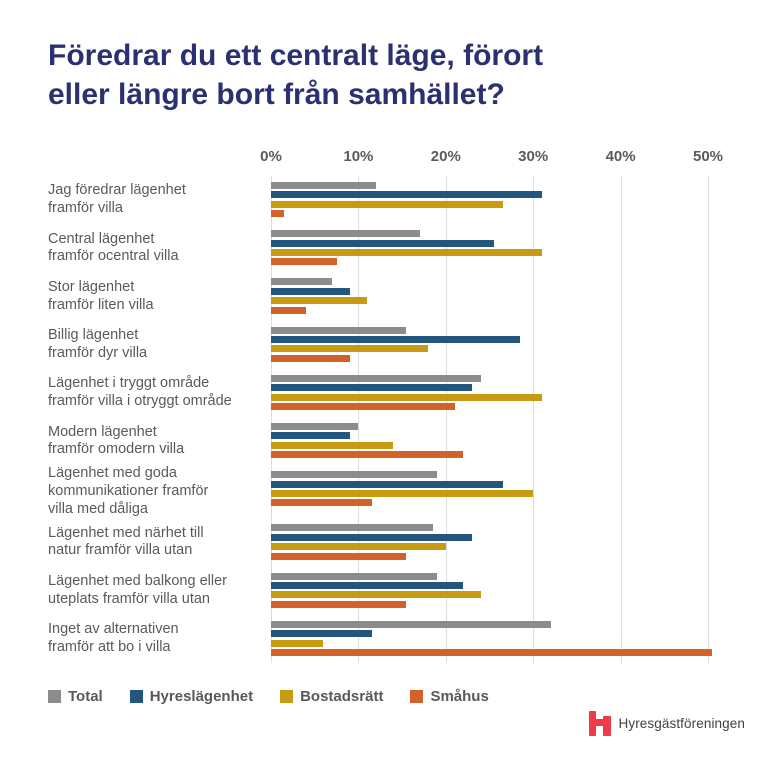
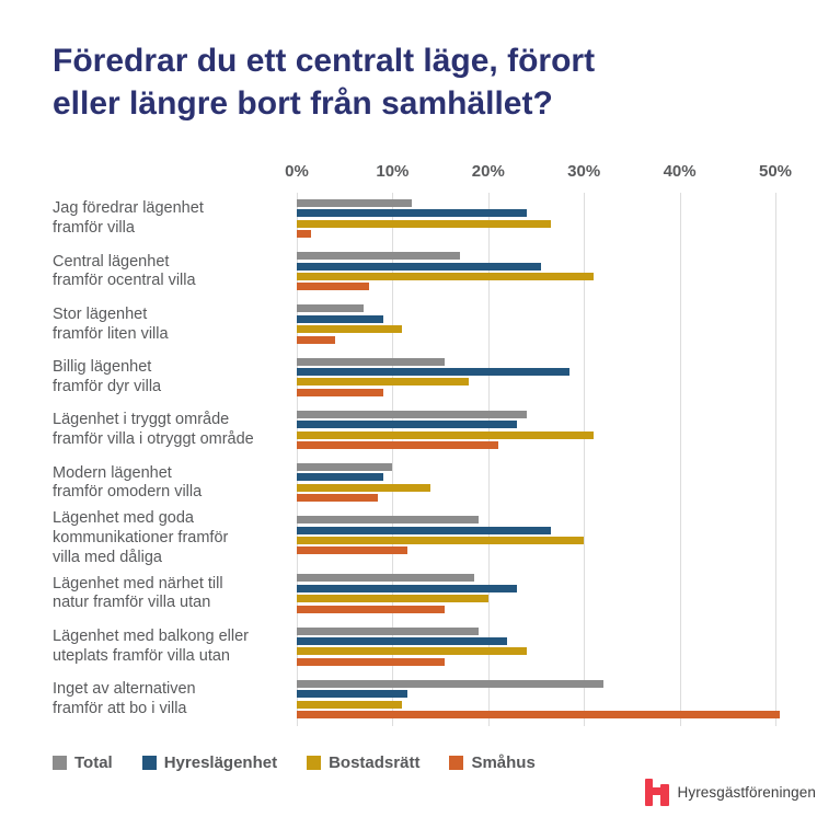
Hyreslägenhet/Jag föredrar lägenhet framför villa: 31% -> 24%
Småhus/Modern lägenhet framför omodern villa: 22% -> 8%
Bostadsrätt/Inget av alternativen framför att bo i villa: 6% -> 11%
